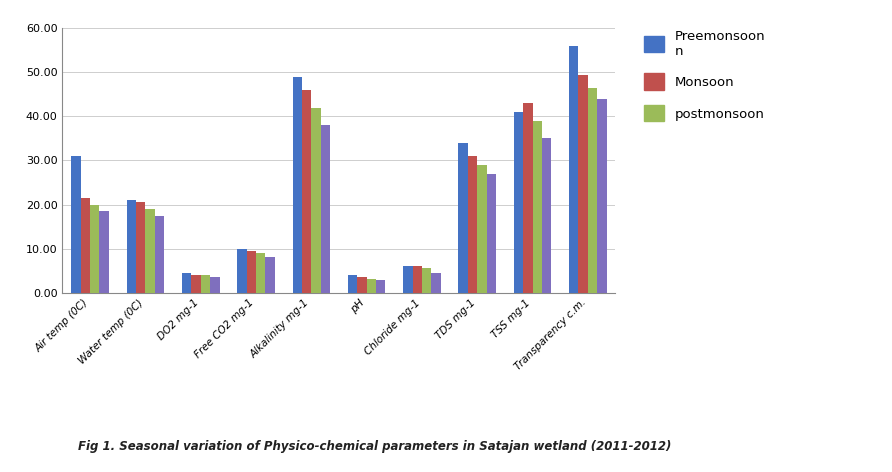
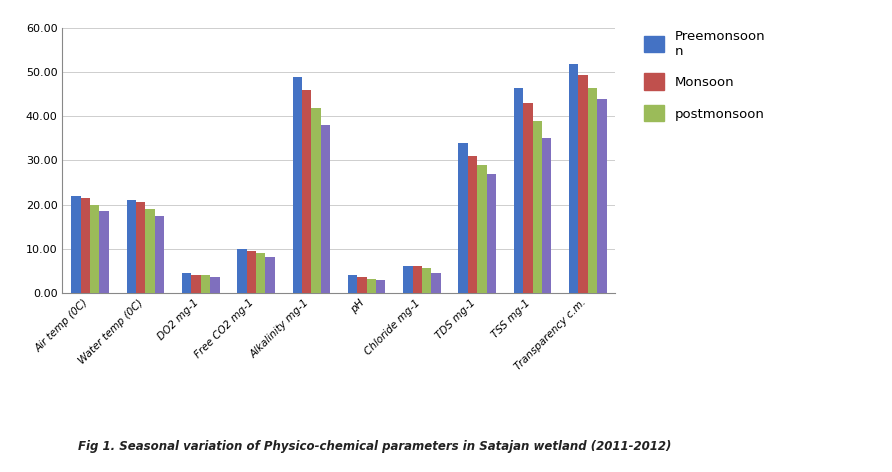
Preemonsoon n/Air temp (0C): 31.0 -> 22.0
Preemonsoon n/TSS mg-1: 41.0 -> 46.5
Preemonsoon n/Transparency c.m.: 56.0 -> 52.0
